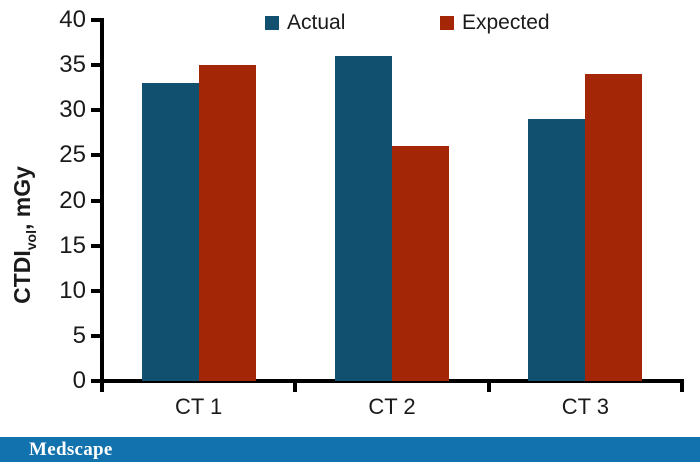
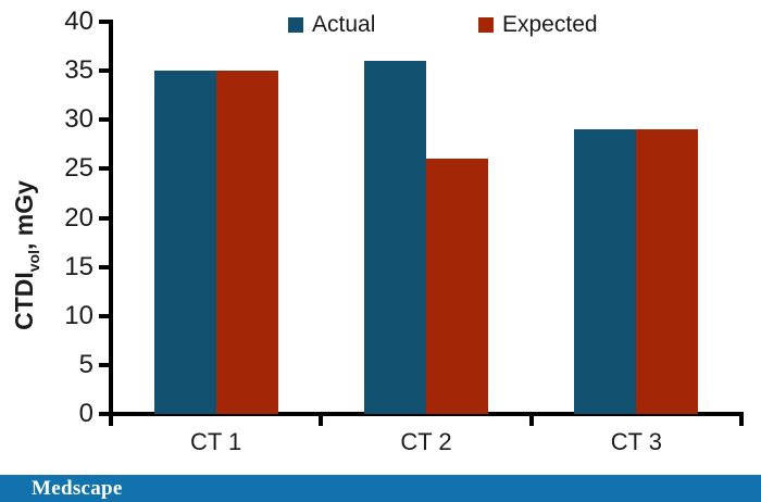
Actual/CT 1: 33 -> 35
Expected/CT 3: 34 -> 29
